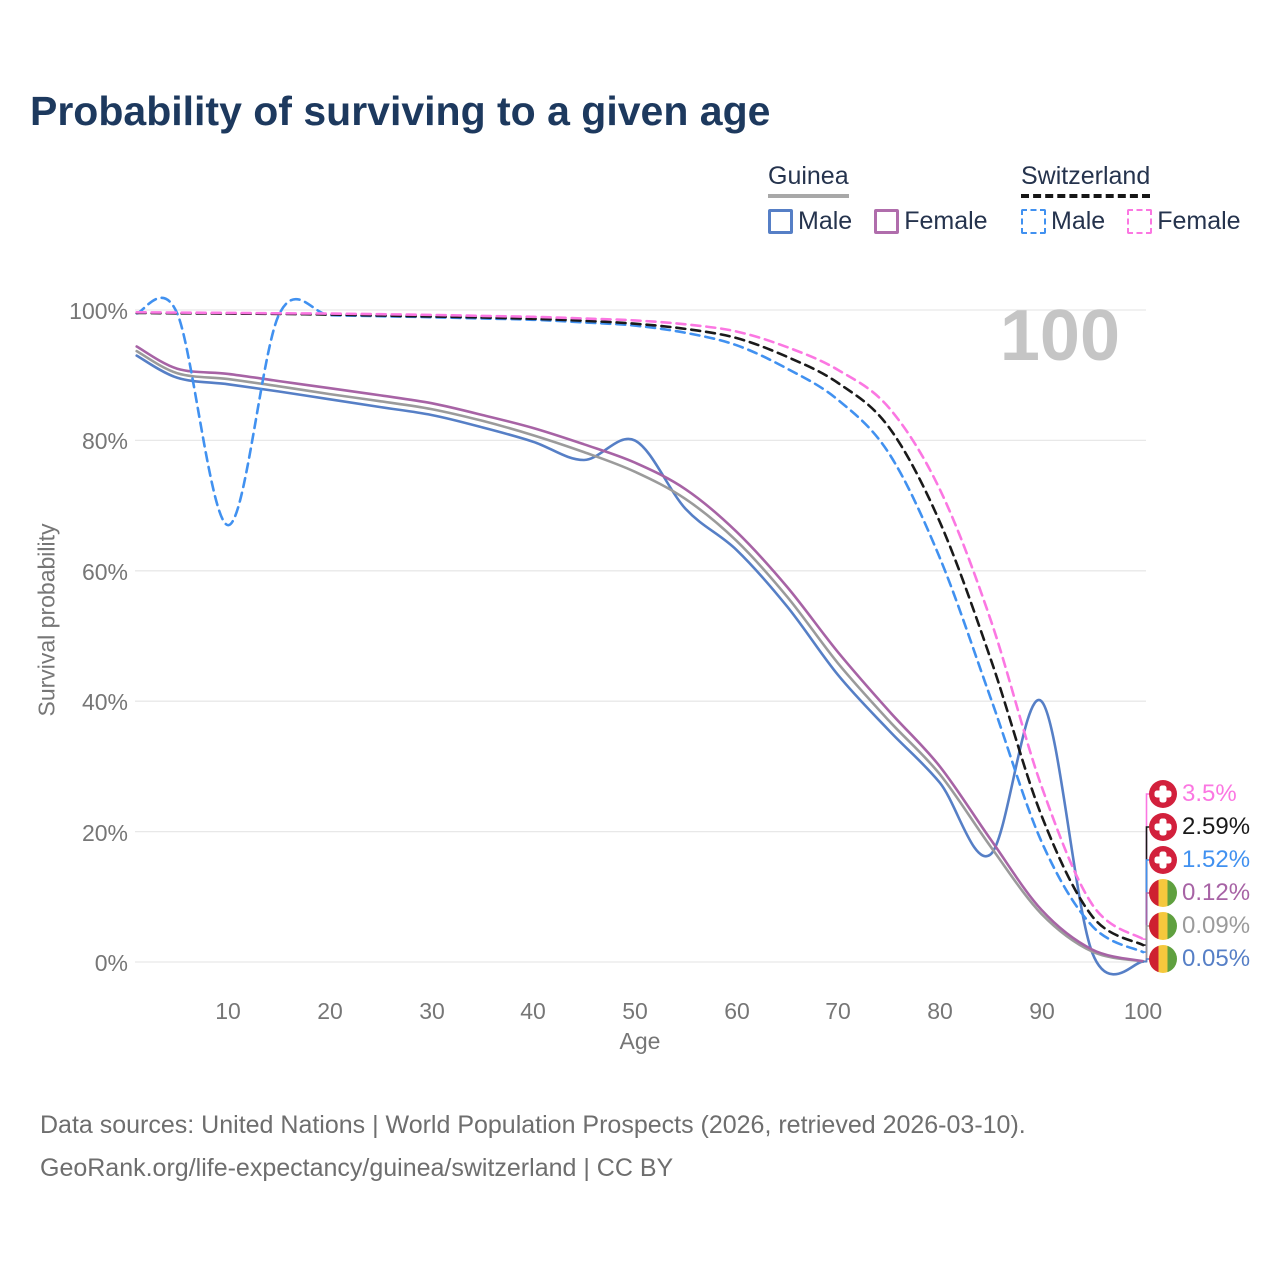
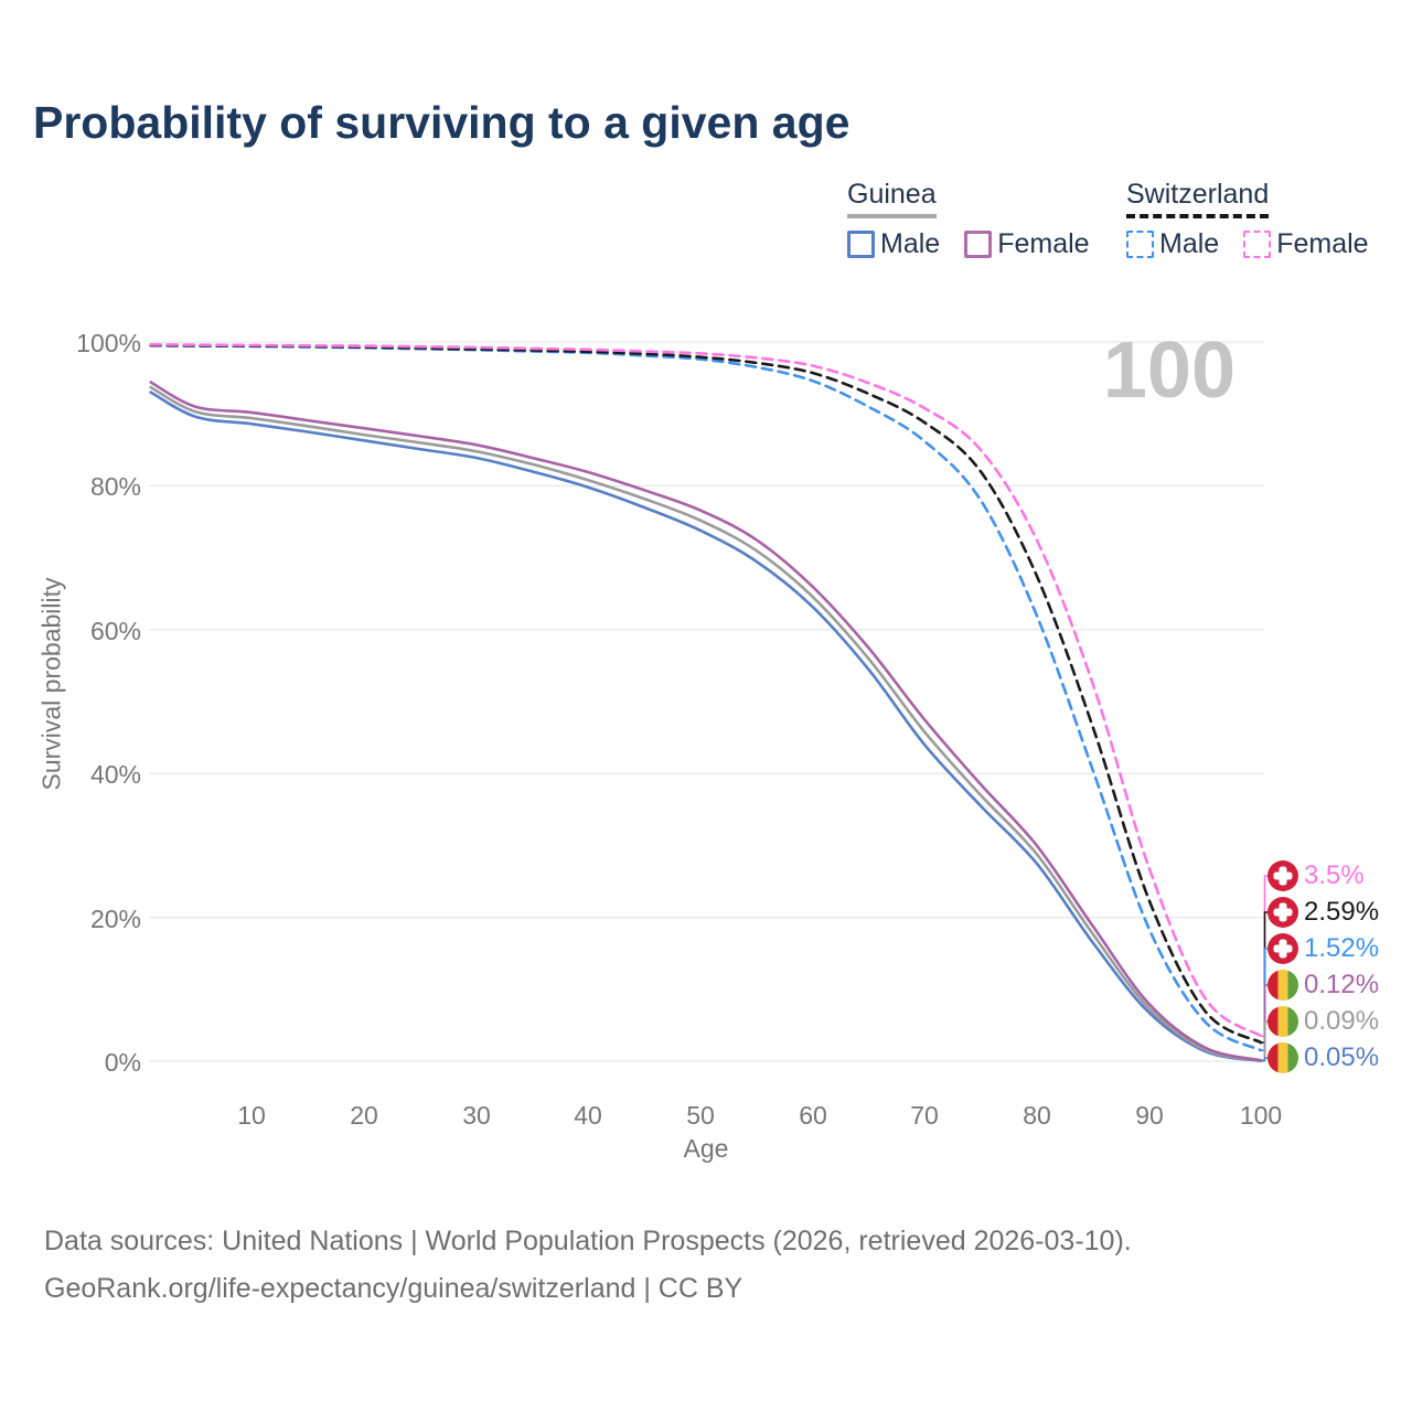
Switzerland Male/10: 67% -> 99%
Guinea Male/50: 80% -> 74%
Guinea Male/90: 40% -> 7%
